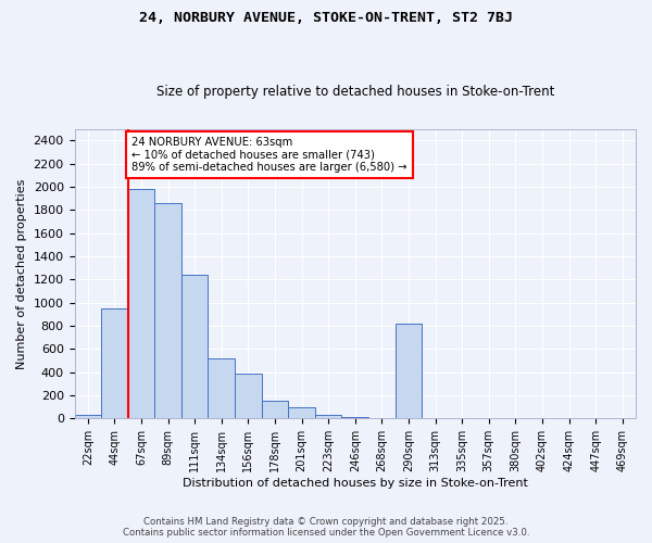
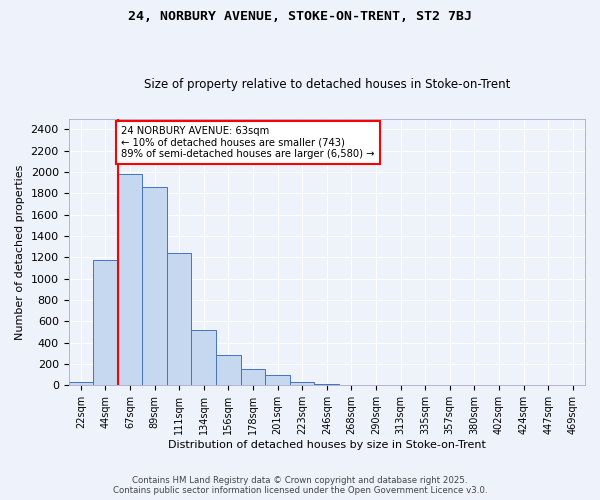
44sqm: 950 -> 1170
156sqm: 390 -> 280
290sqm: 820 -> 0
